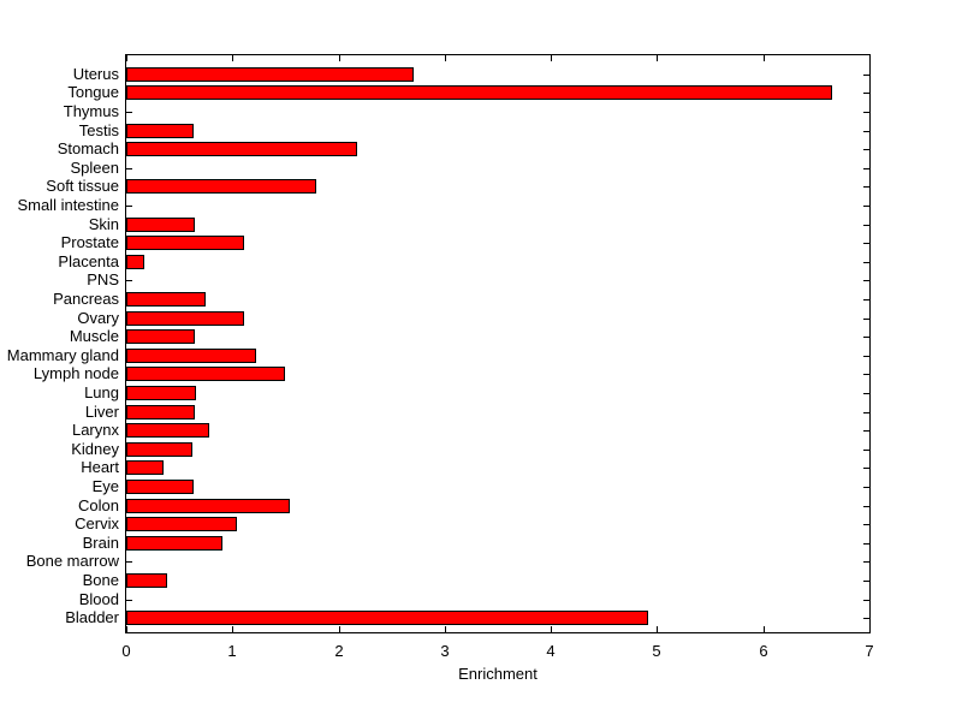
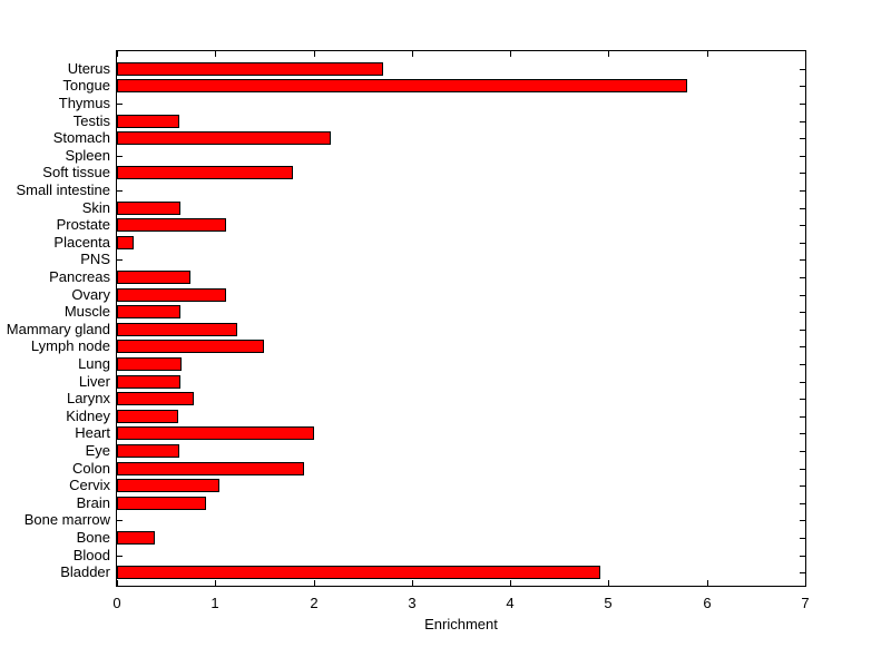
Tongue: 6.7 -> 5.8
Heart: 0.3 -> 2.0
Colon: 1.5 -> 1.9
